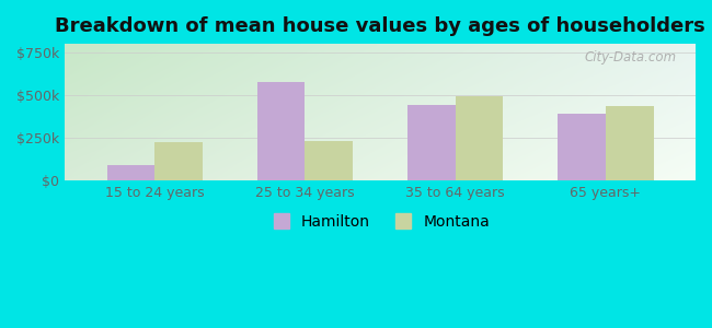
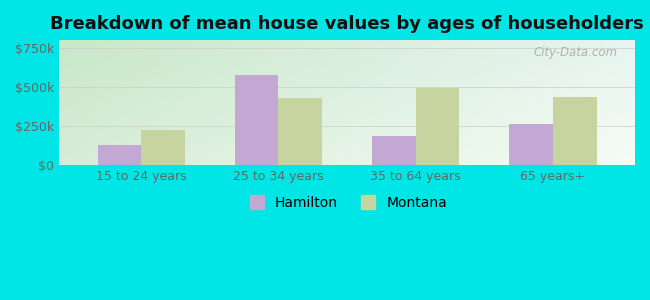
Hamilton/15 to 24 years: $90k -> $120k
Montana/25 to 34 years: $230k -> $430k
Hamilton/35 to 64 years: $440k -> $180k
Hamilton/65 years+: $390k -> $260k
